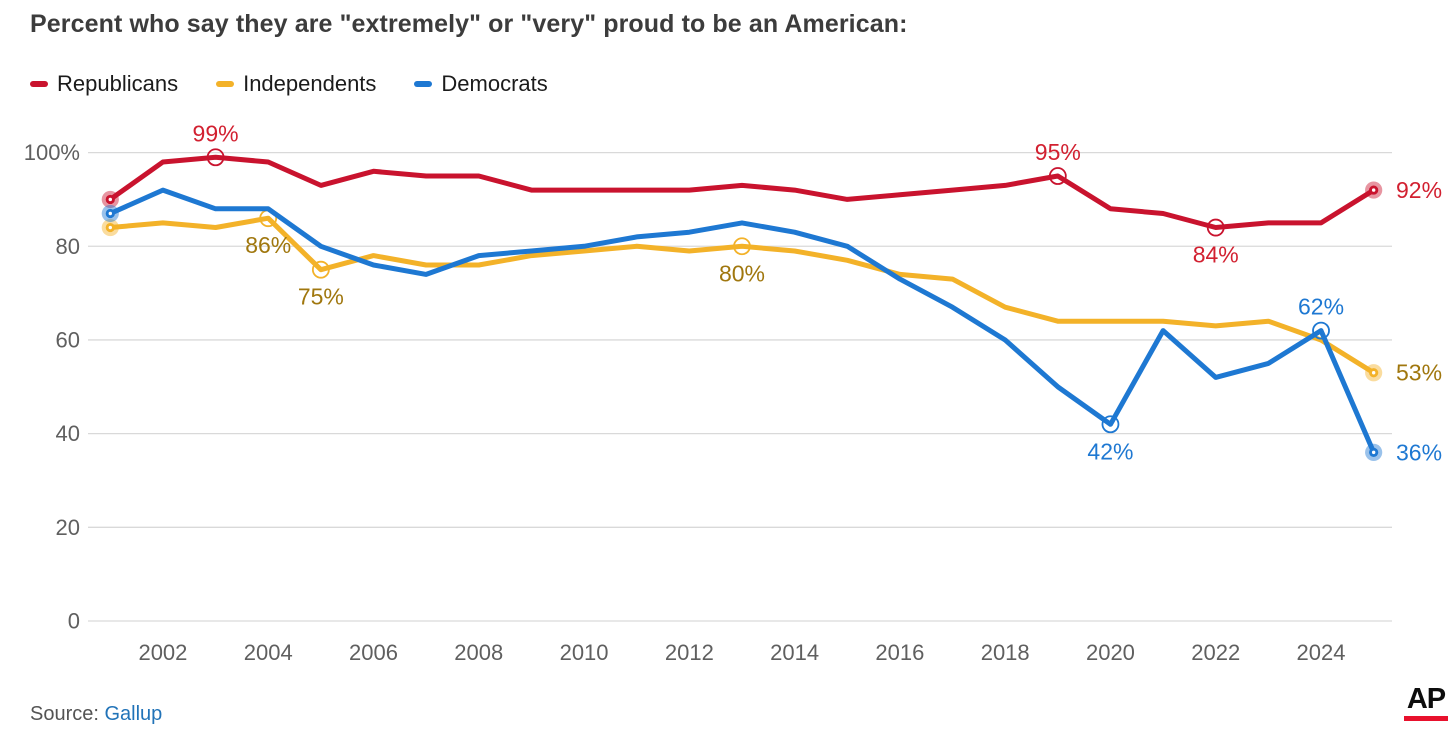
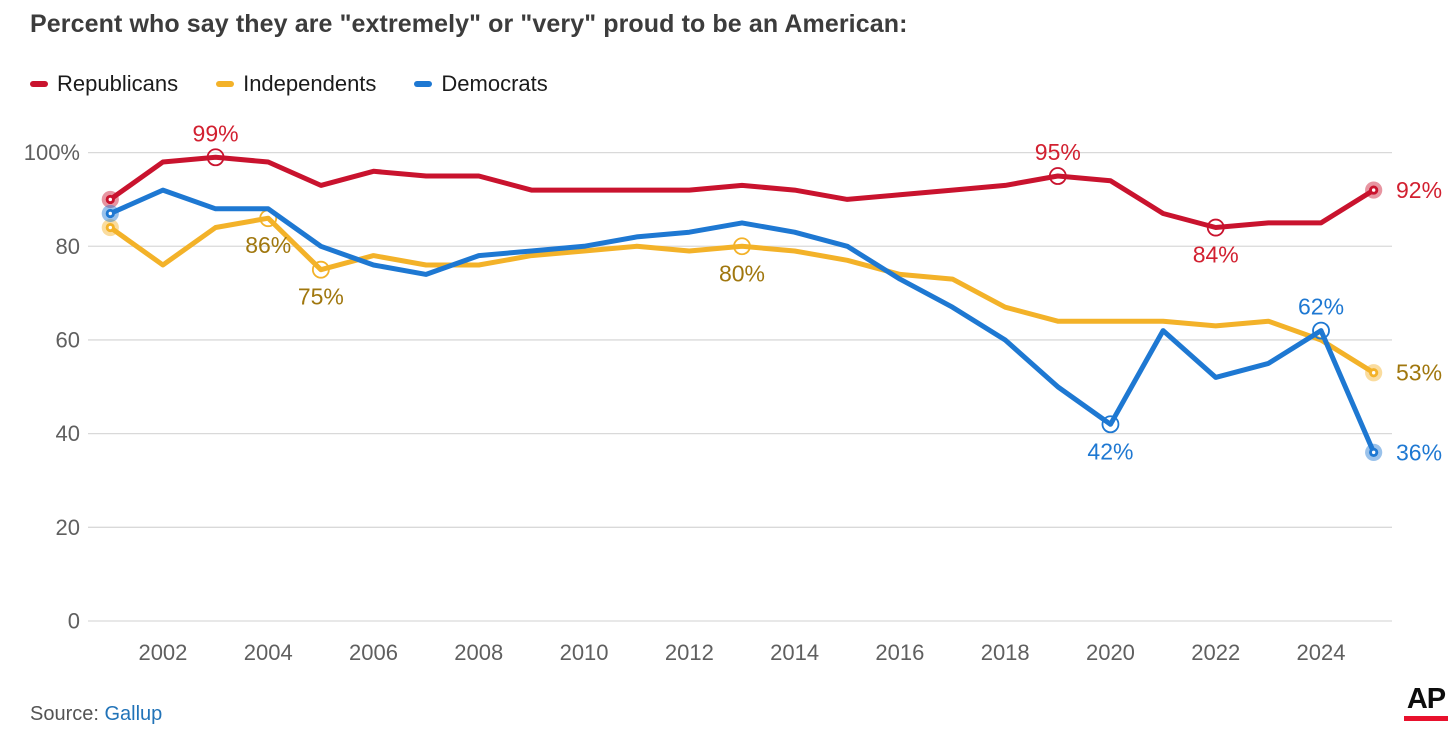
Independents/2002: 85% -> 76%
Republicans/2020: 88% -> 94%
